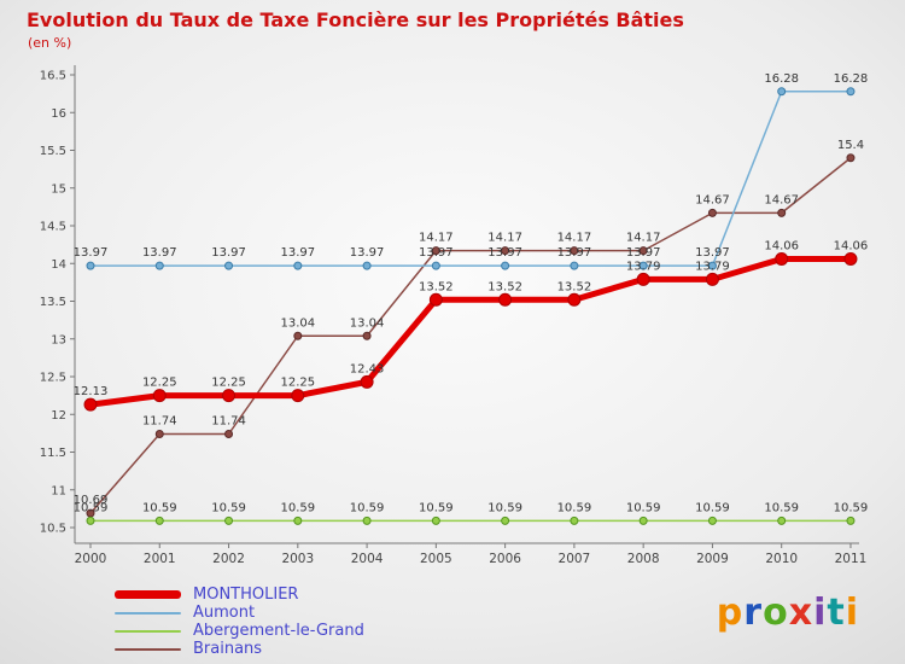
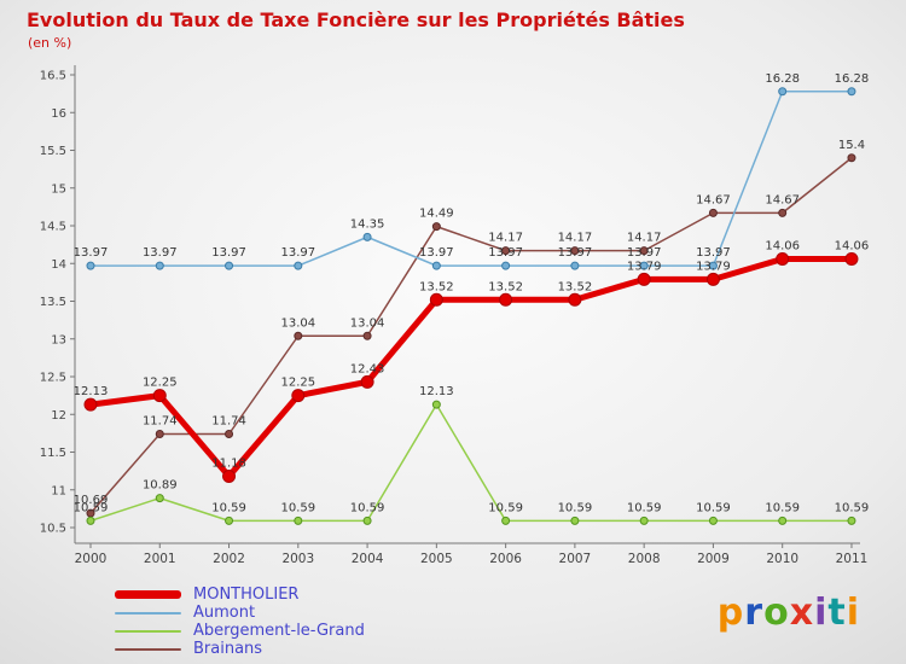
Abergement-le-Grand/2001: 10.59 -> 10.89
MONTHOLIER/2002: 12.25 -> 11.18
Aumont/2004: 13.97 -> 14.35
Abergement-le-Grand/2005: 10.59 -> 12.13
Brainans/2005: 14.17 -> 14.49
